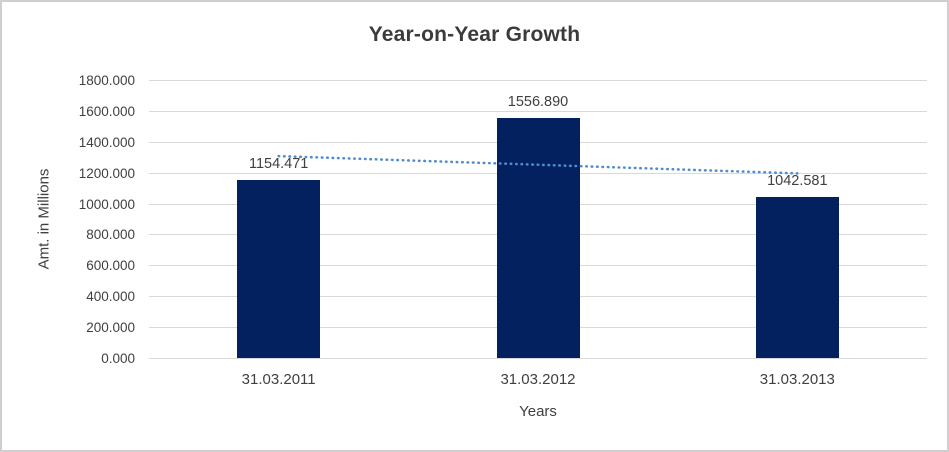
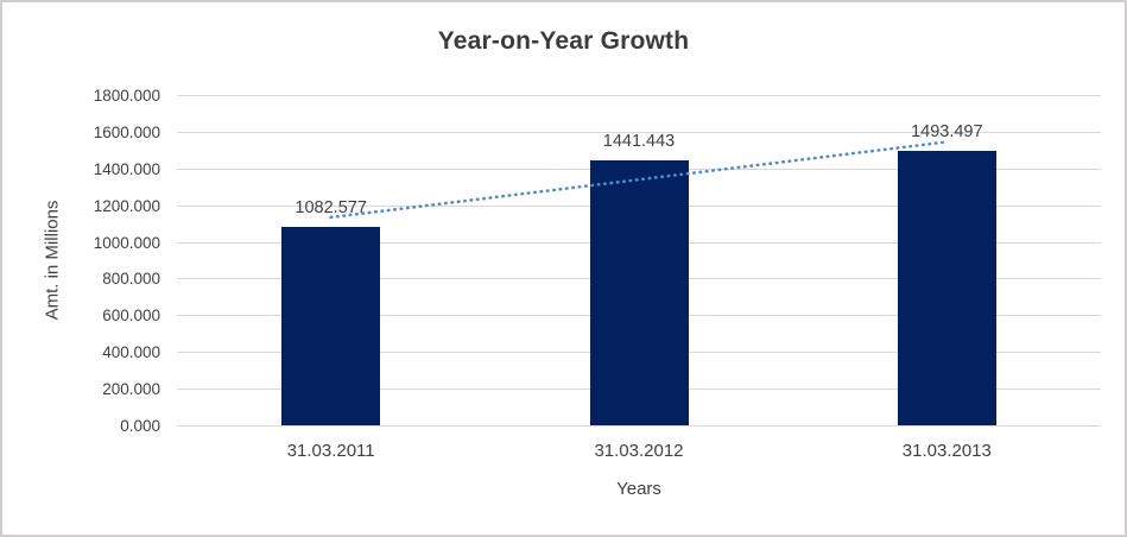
31.03.2011: 1154.471 -> 1082.577
31.03.2012: 1556.890 -> 1441.443
31.03.2013: 1042.581 -> 1493.497
